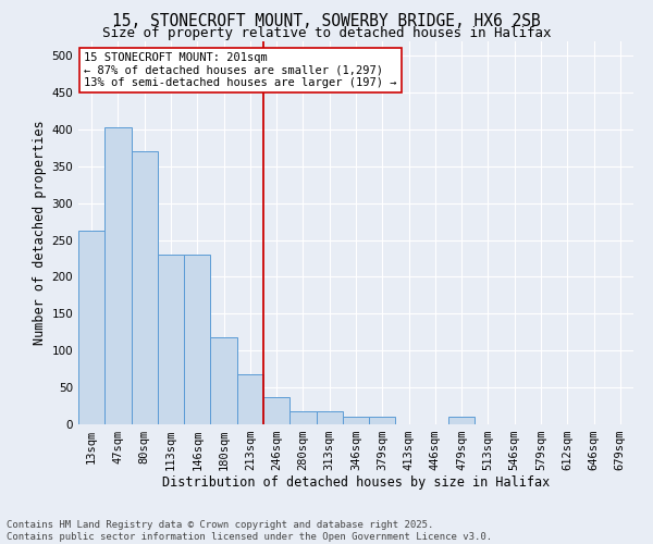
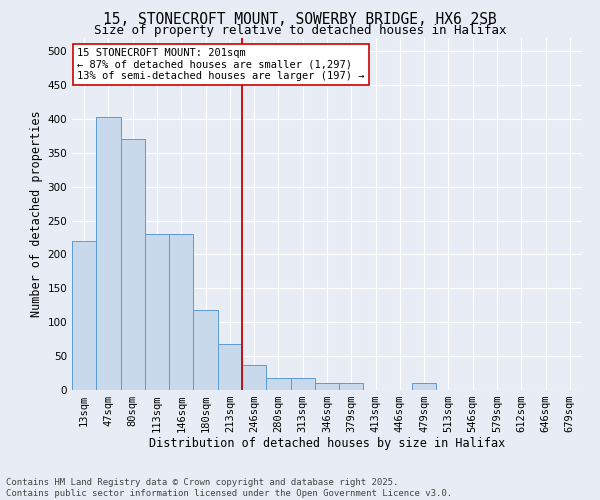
13sqm: 262 -> 220
